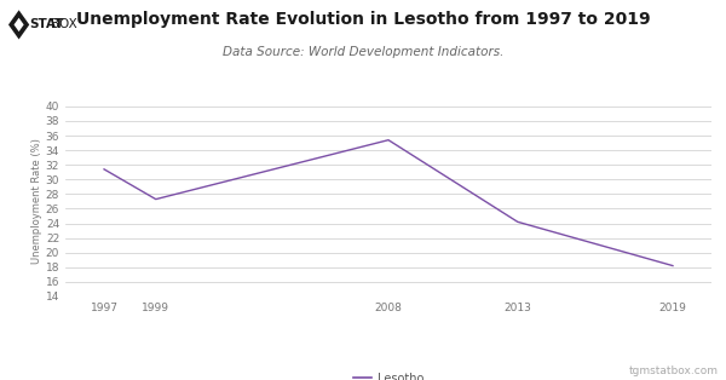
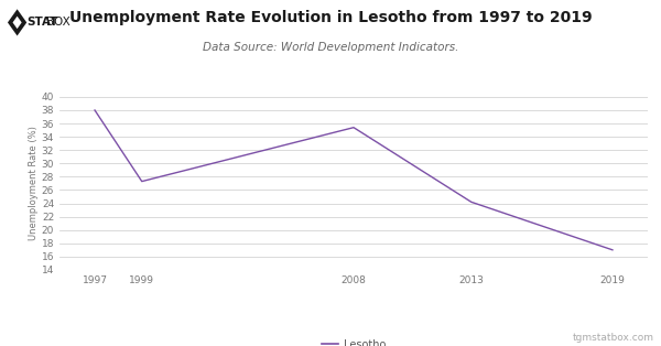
1997: 31.4 -> 38.0
2019: 18.2 -> 17.0
